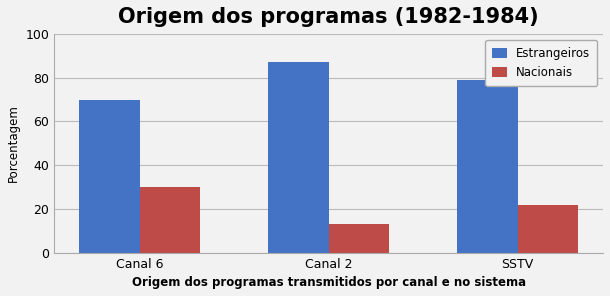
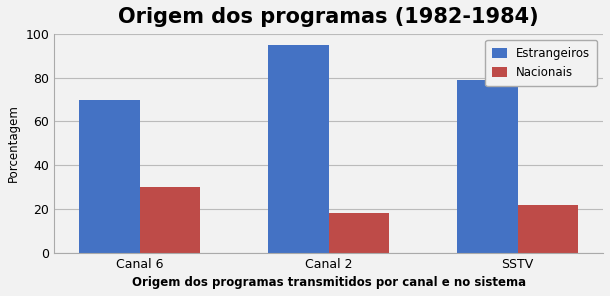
Estrangeiros/Canal 2: 87 -> 95
Nacionais/Canal 2: 13 -> 18
